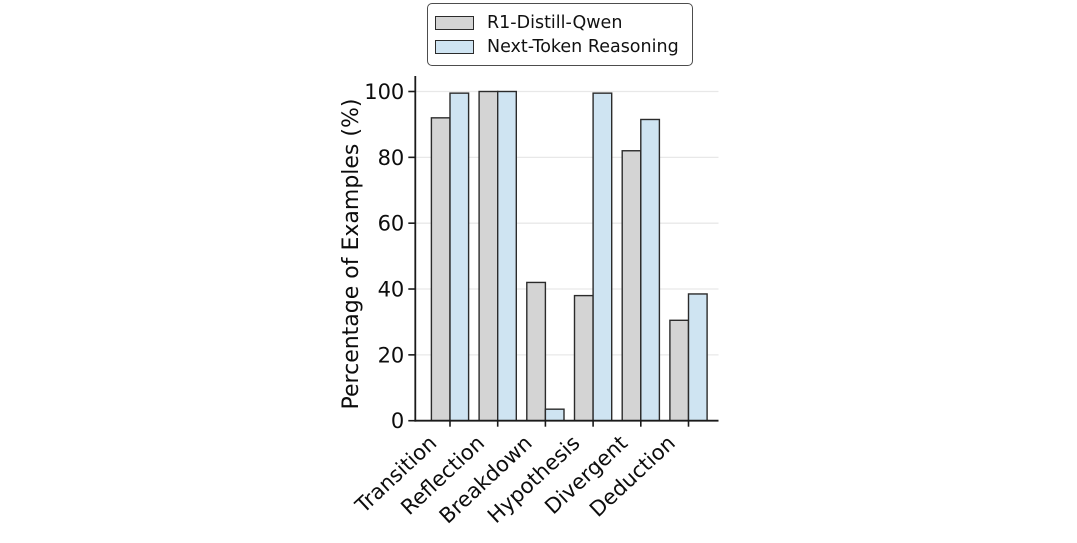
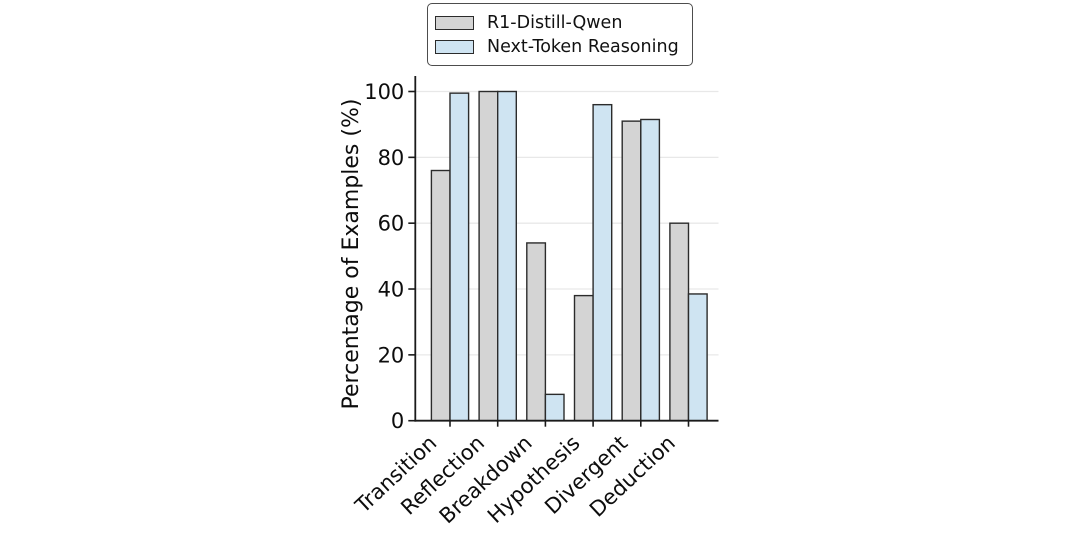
R1-Distill-Qwen/Transition: 92 -> 76
R1-Distill-Qwen/Breakdown: 42 -> 54
Next-Token Reasoning/Breakdown: 4 -> 8
Next-Token Reasoning/Hypothesis: 100 -> 96
R1-Distill-Qwen/Divergent: 82 -> 91
R1-Distill-Qwen/Deduction: 30 -> 60
